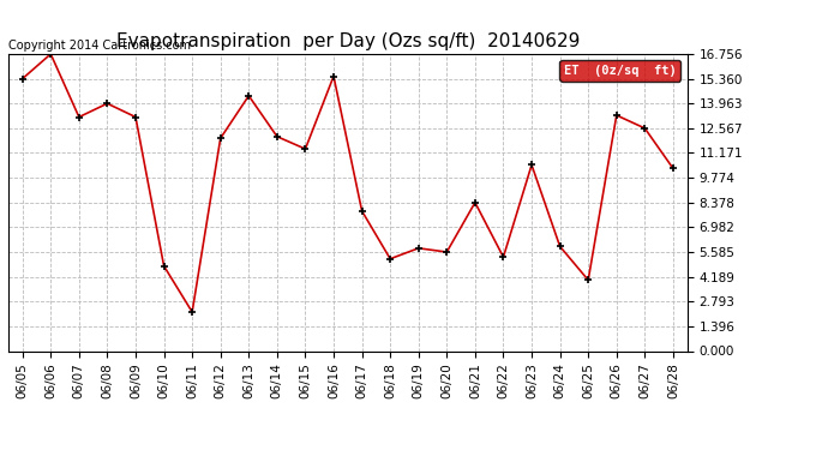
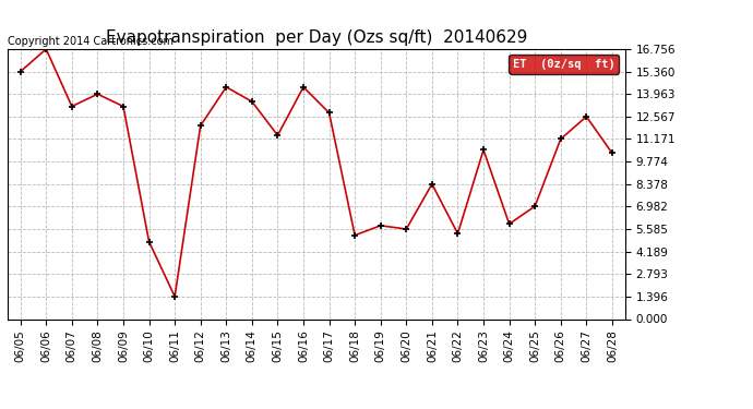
06/11: 2.2 -> 1.4
06/14: 12.1 -> 13.5
06/16: 15.5 -> 14.4
06/17: 7.9 -> 12.8
06/25: 4.0 -> 7.0
06/26: 13.3 -> 11.2
